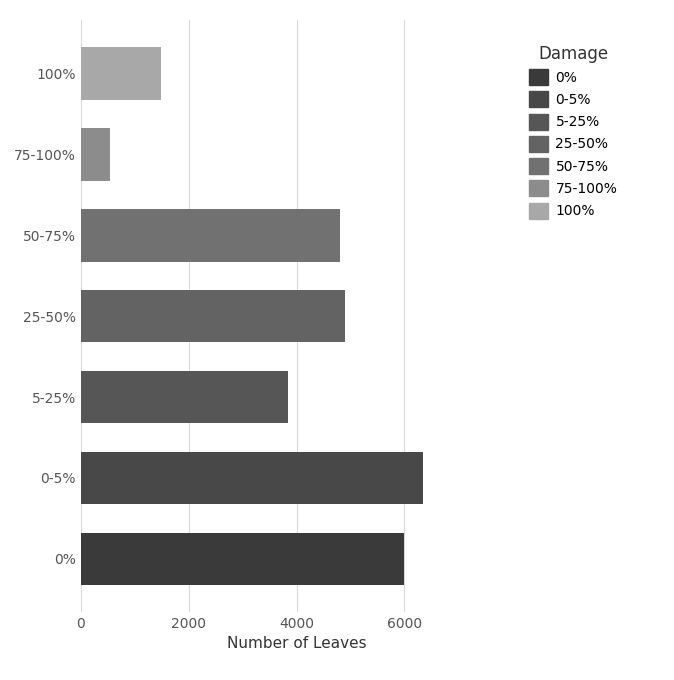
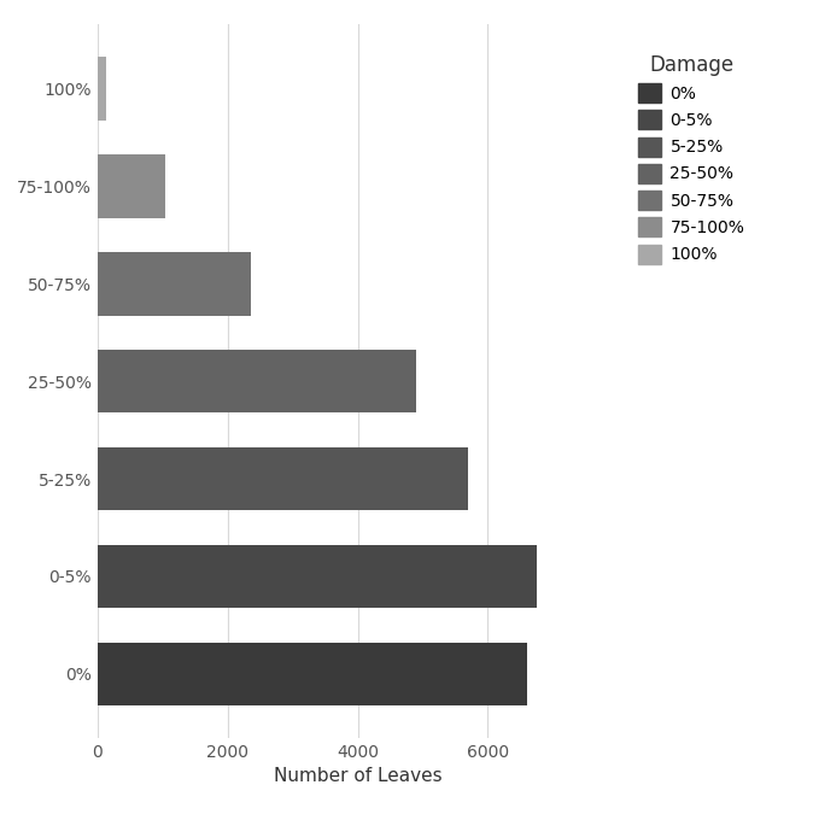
100%: 1480 -> 130
75-100%: 540 -> 1050
50-75%: 4800 -> 2350
5-25%: 3840 -> 5700
0-5%: 6340 -> 6750
0%: 6000 -> 6600
